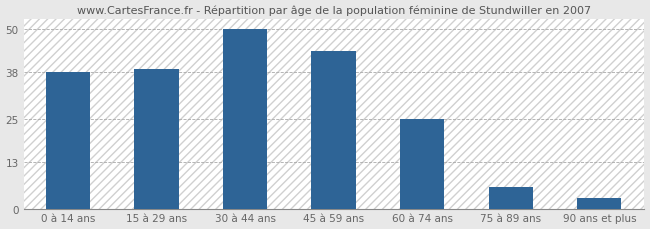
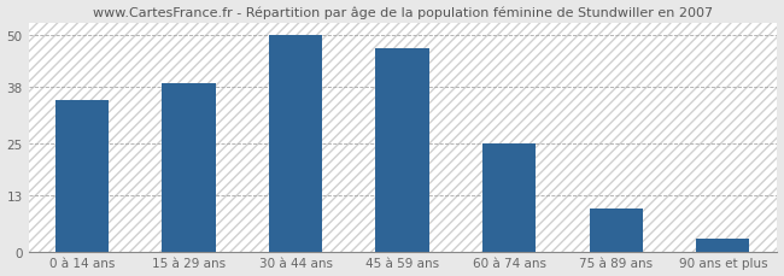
0 à 14 ans: 38 -> 35
45 à 59 ans: 44 -> 47
75 à 89 ans: 6 -> 10
